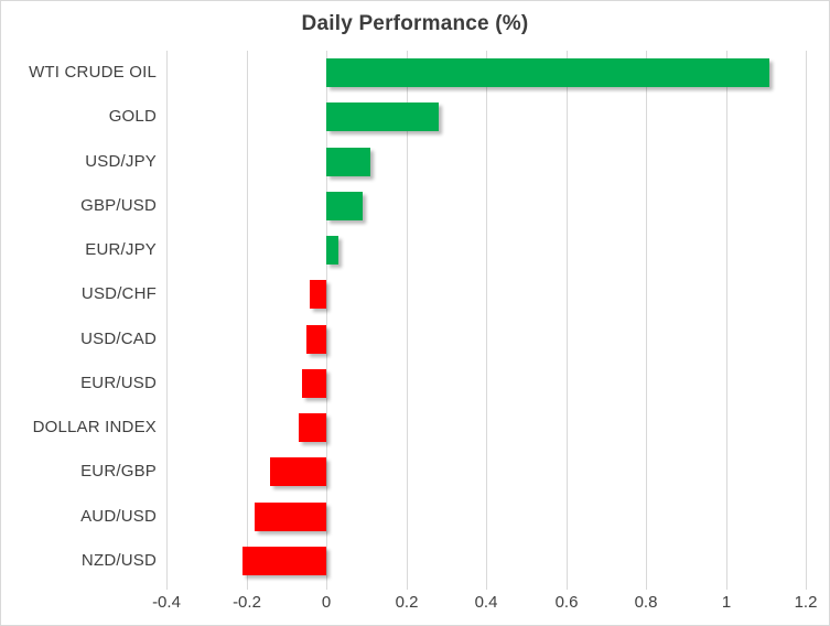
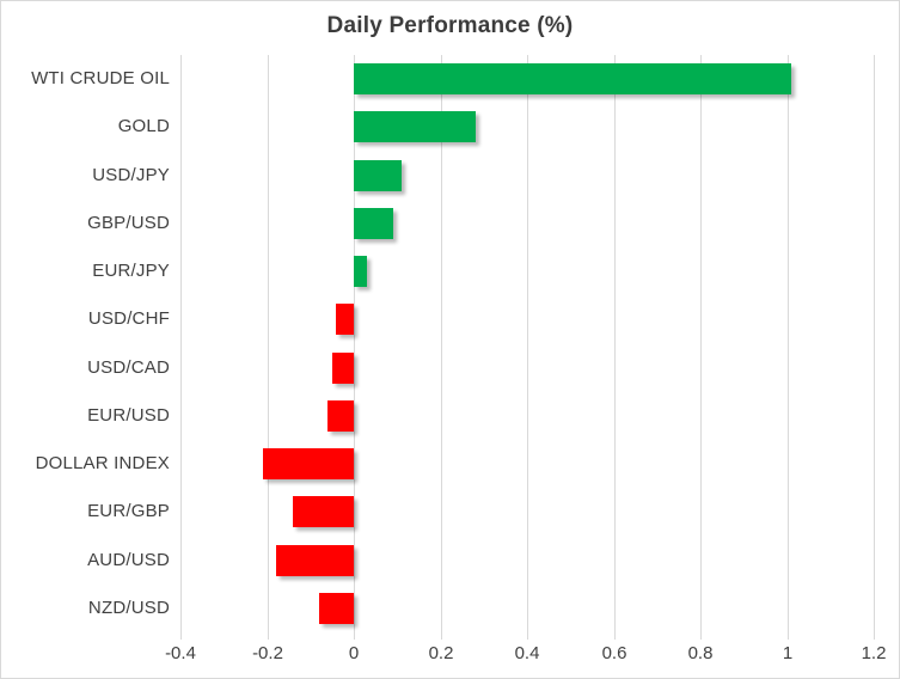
WTI CRUDE OIL: 1.11 -> 1.01
DOLLAR INDEX: -0.07 -> -0.21
NZD/USD: -0.21 -> -0.08
